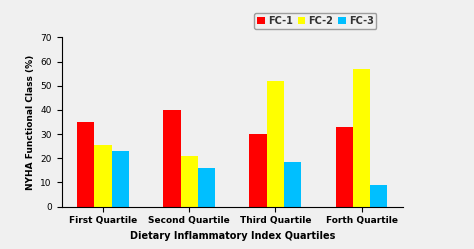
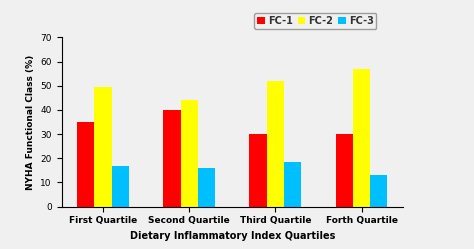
FC-2/First Quartile: 25.5 -> 49.5
FC-3/First Quartile: 23.0 -> 17.0
FC-2/Second Quartile: 21.0 -> 44.0
FC-1/Forth Quartile: 33 -> 30
FC-3/Forth Quartile: 9.0 -> 13.0
